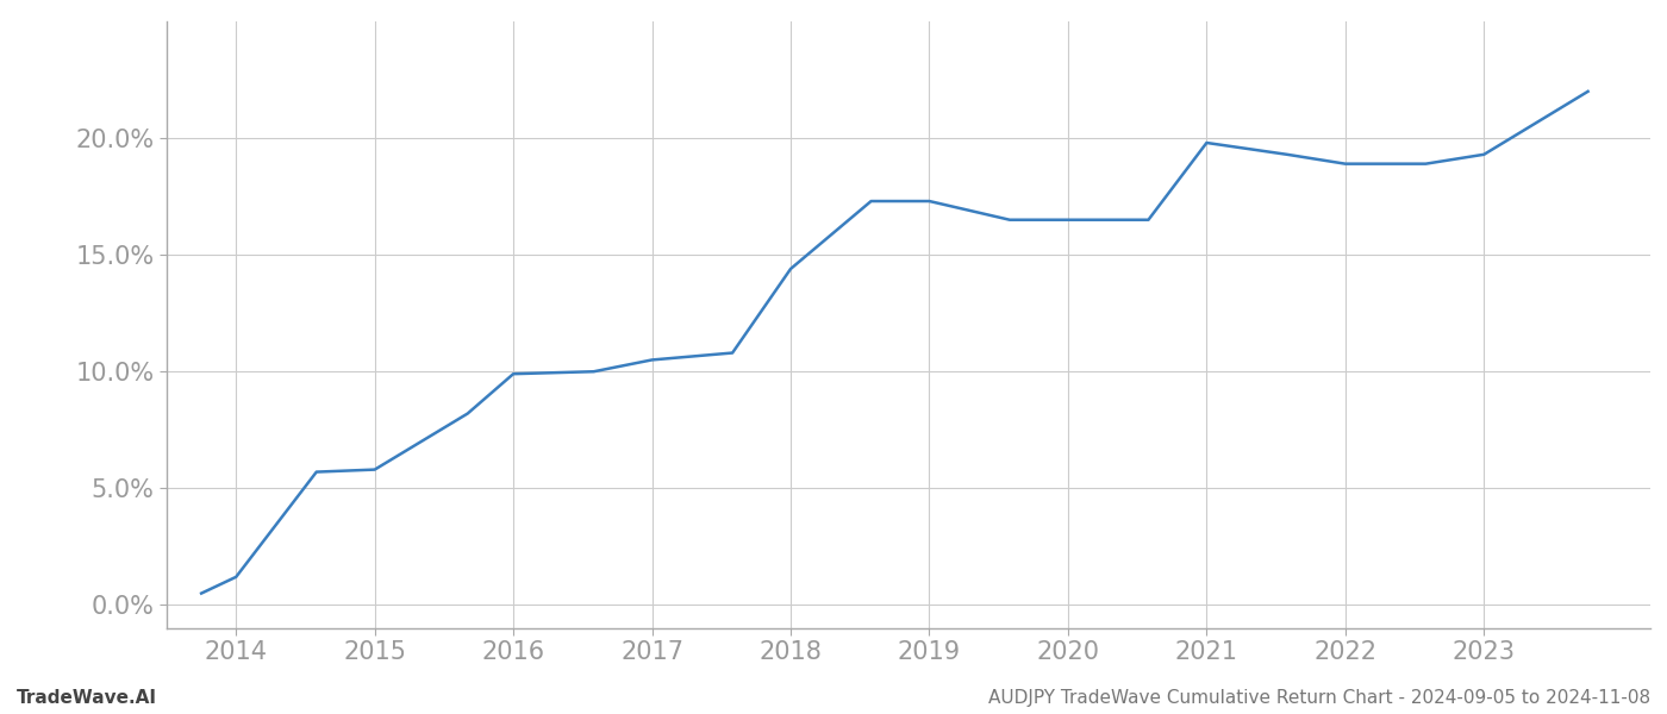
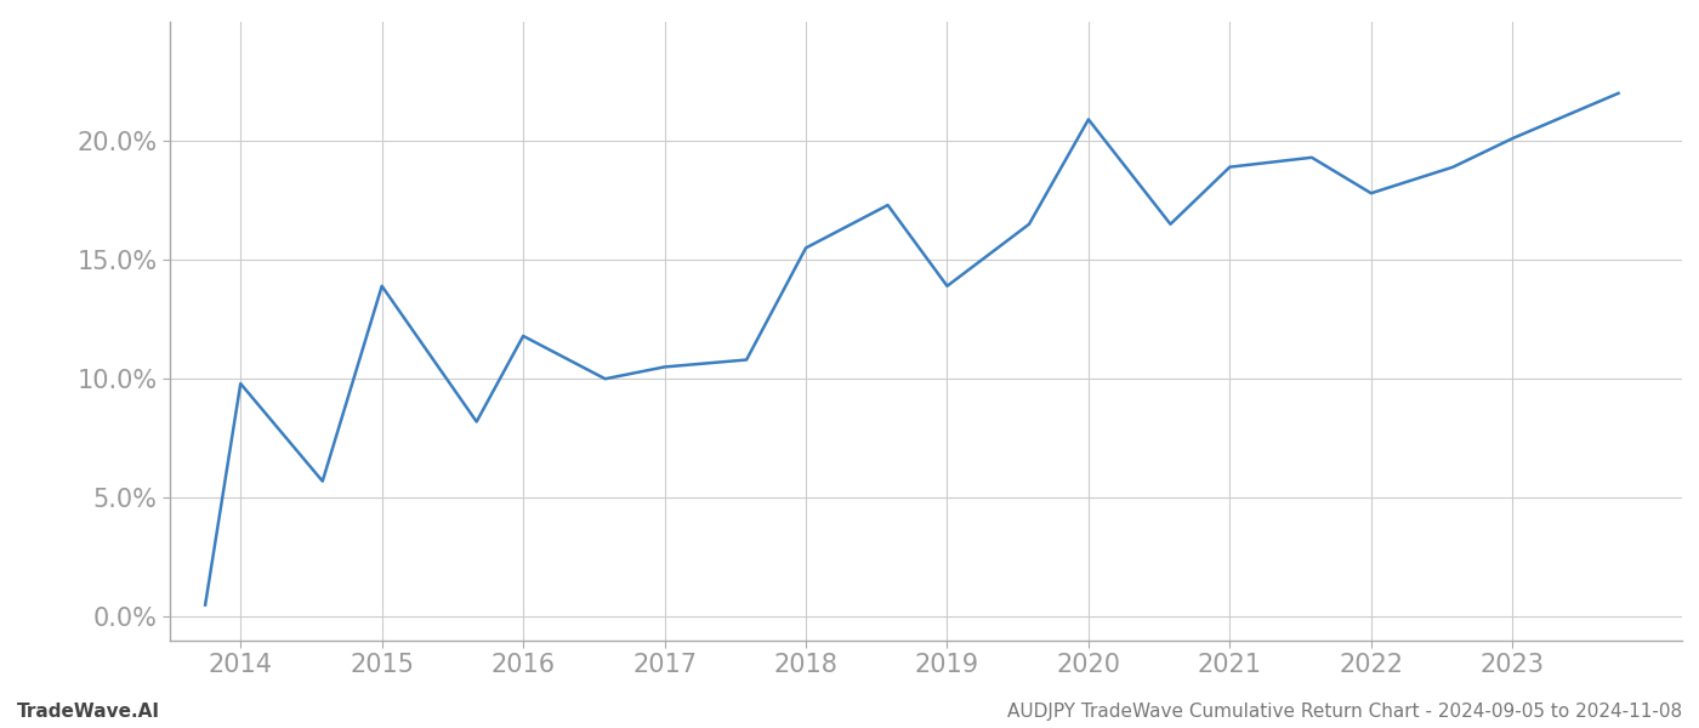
2014: 1.2% -> 9.8%
2015: 5.8% -> 13.9%
2016: 9.9% -> 11.8%
2018: 14.4% -> 15.5%
2019: 17.3% -> 13.9%
2020: 16.5% -> 20.9%
2021: 19.8% -> 18.9%
2022: 18.9% -> 17.8%
2023: 19.3% -> 20.1%
